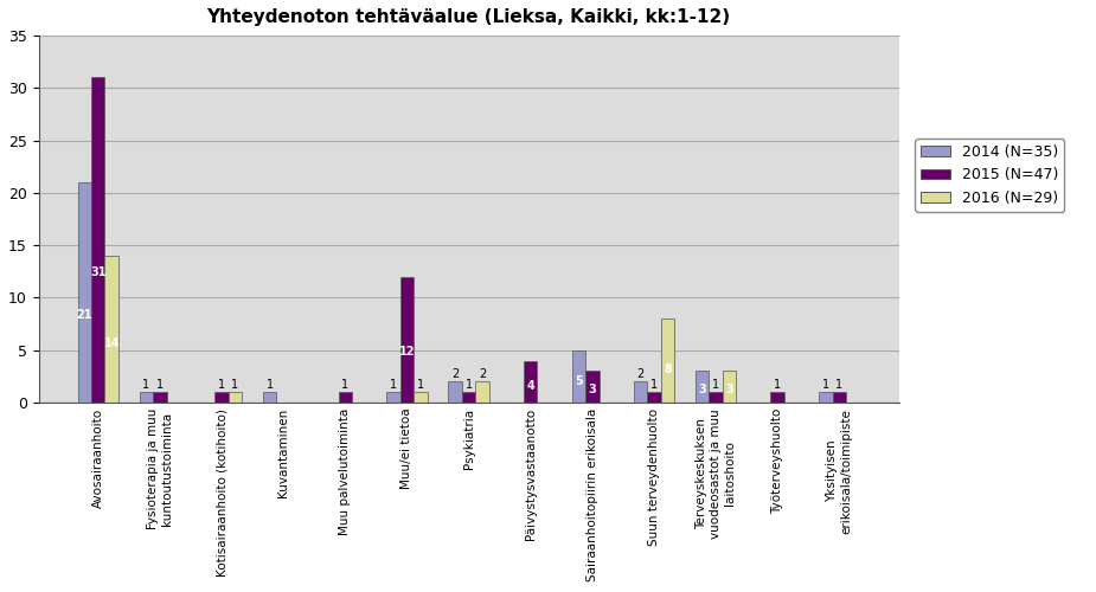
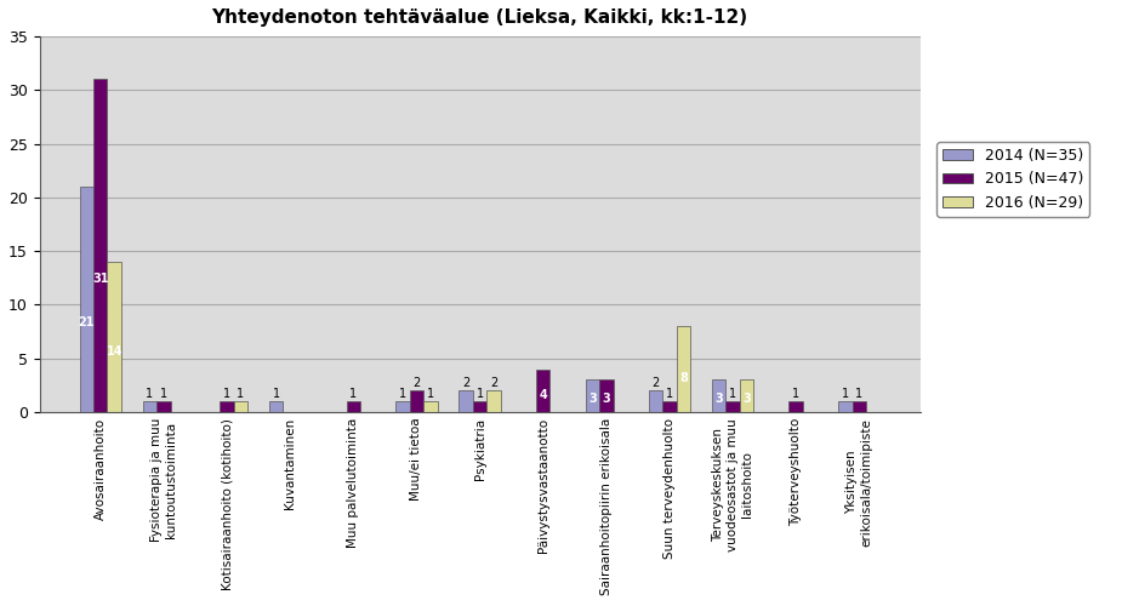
2015 (N=47)/Muu/ei tietoa: 12 -> 2
2014 (N=35)/Sairaanhoitopiirin erikoisala: 5 -> 3
